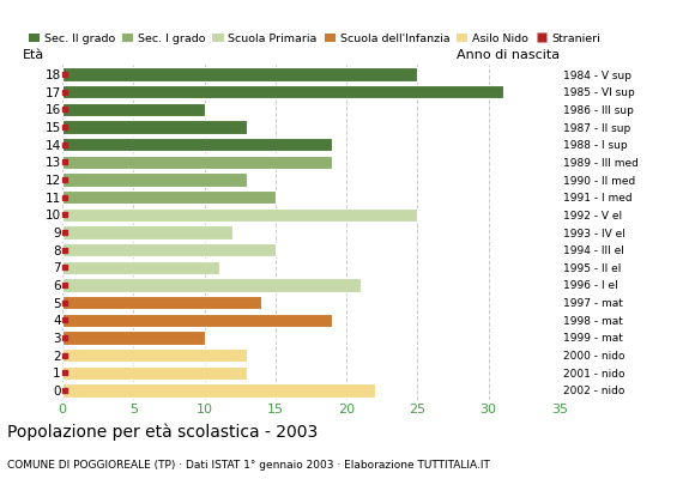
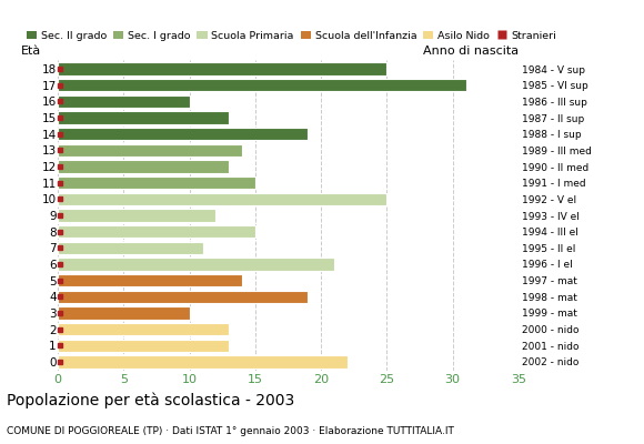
13: 19 -> 14
